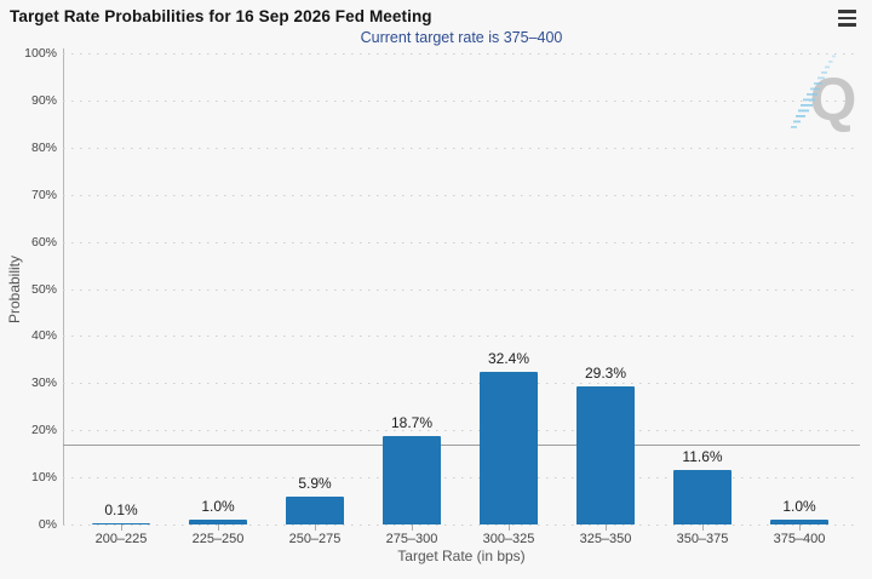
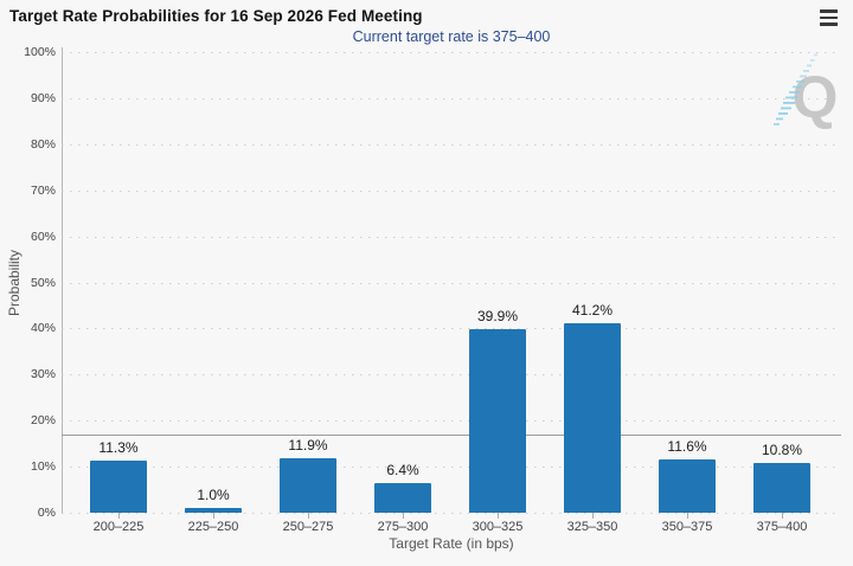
200–225: 0.1% -> 11.3%
250–275: 5.9% -> 11.9%
275–300: 18.7% -> 6.4%
300–325: 32.4% -> 39.9%
325–350: 29.3% -> 41.2%
375–400: 1.0% -> 10.8%
